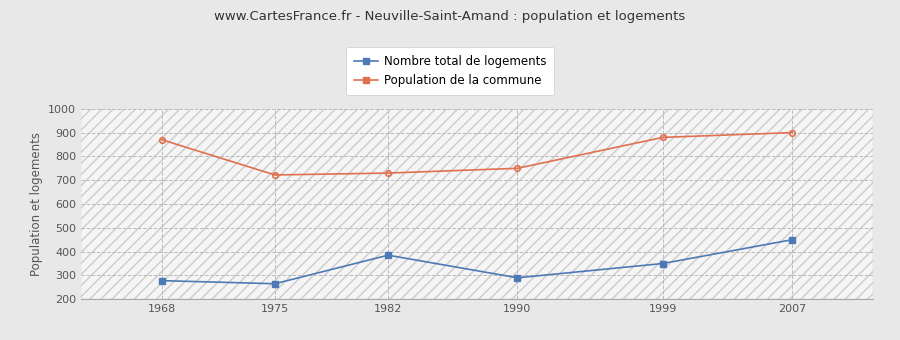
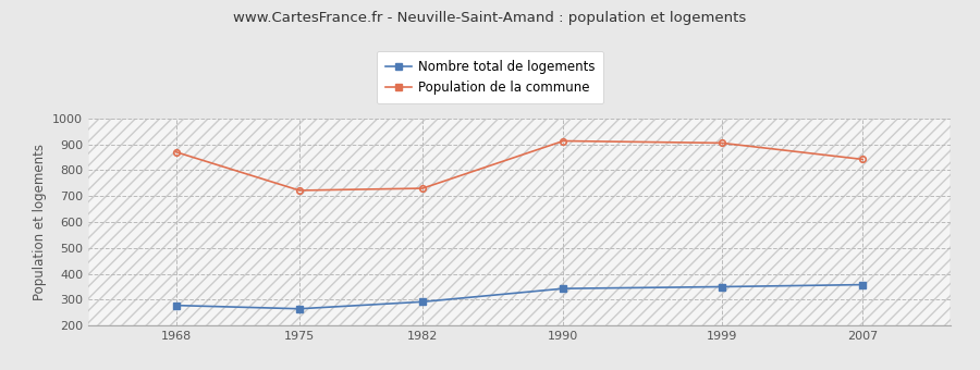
Nombre total de logements/1982: 385 -> 292
Nombre total de logements/1990: 290 -> 343
Population de la commune/1990: 750 -> 913
Population de la commune/1999: 880 -> 905
Nombre total de logements/2007: 450 -> 358
Population de la commune/2007: 900 -> 842
